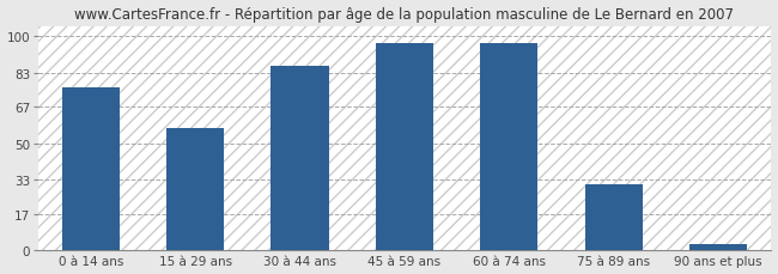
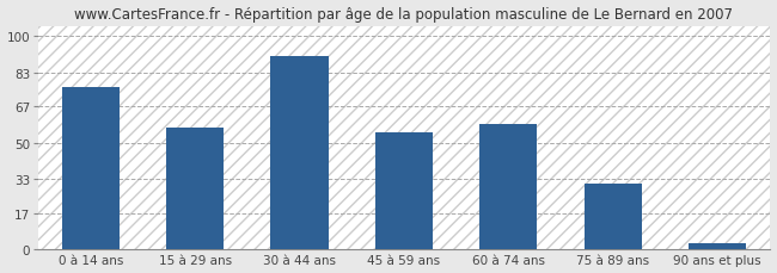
30 à 44 ans: 86 -> 91
45 à 59 ans: 97 -> 55
60 à 74 ans: 97 -> 59
